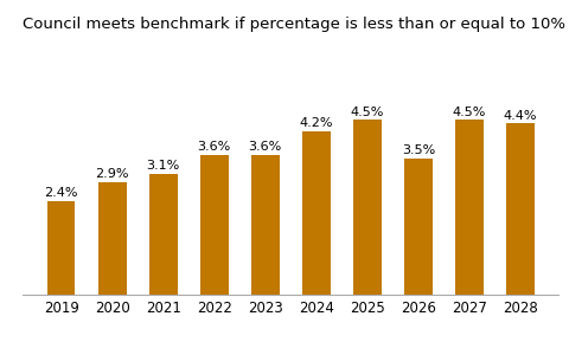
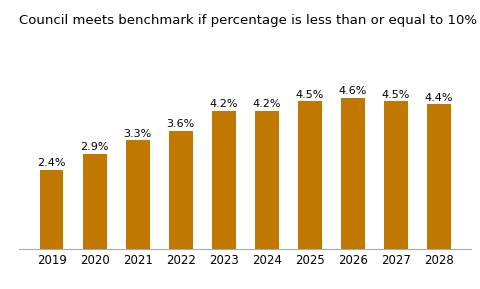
2021: 3.1% -> 3.3%
2023: 3.6% -> 4.2%
2026: 3.5% -> 4.6%
